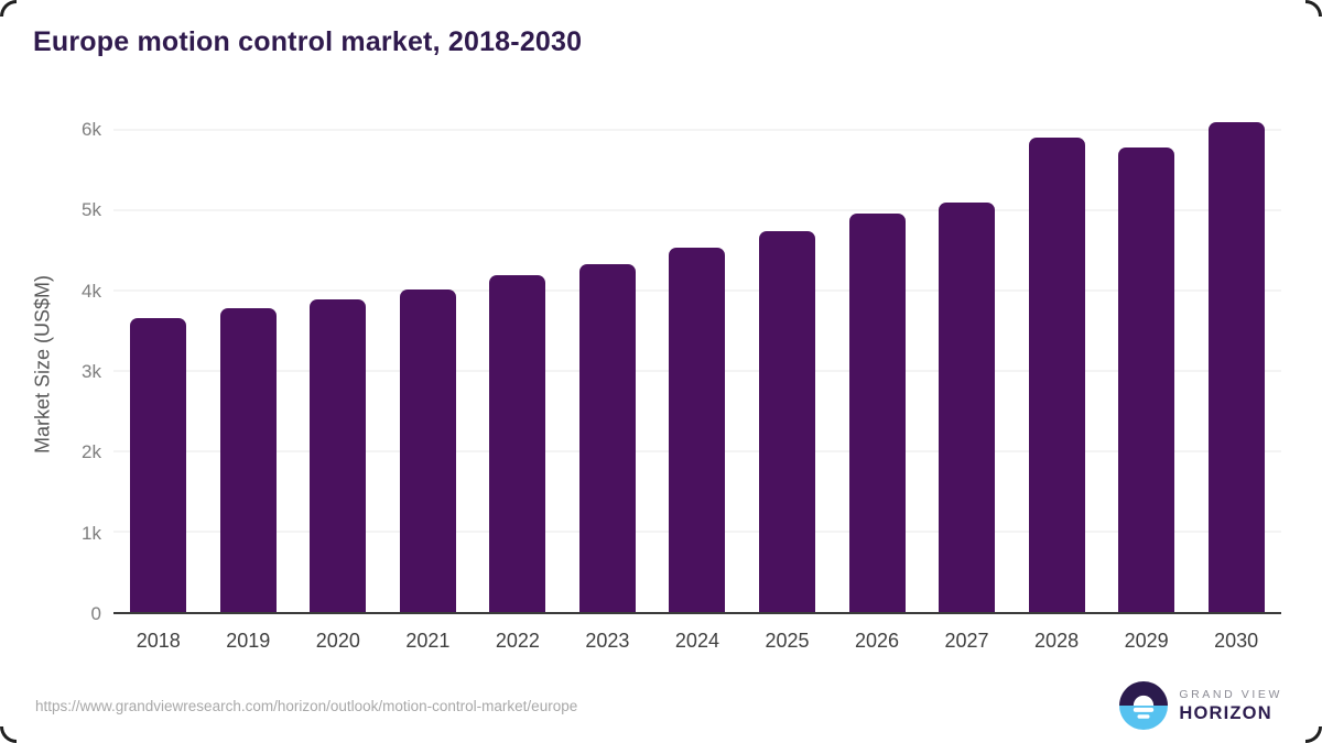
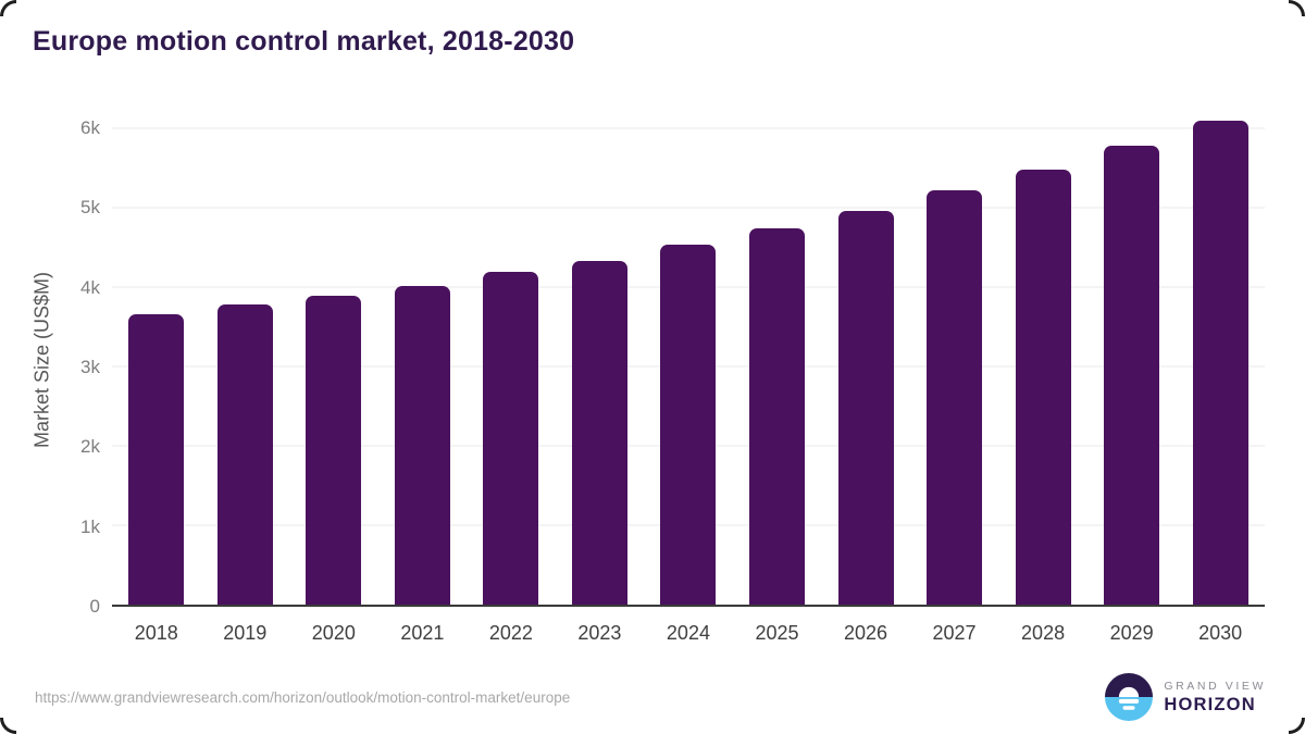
2027: 5.1k -> 5.2k
2028: 5.9k -> 5.5k
